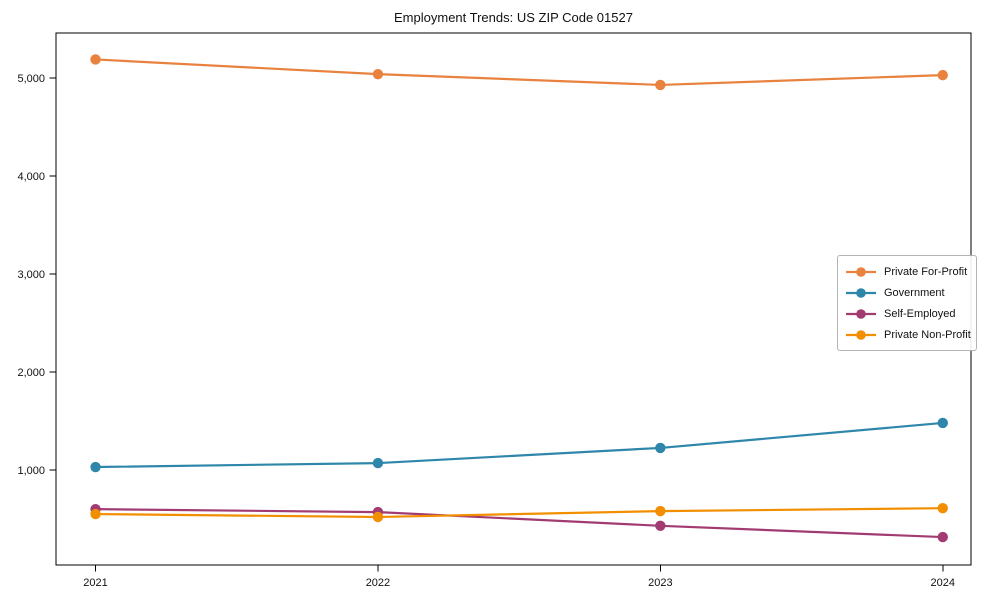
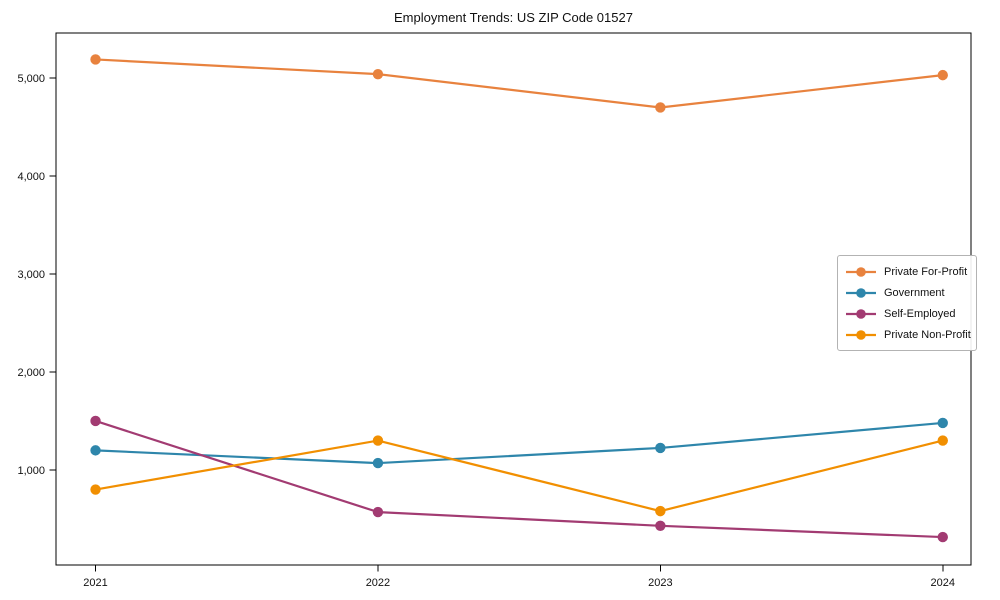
Government/2021: 1000 -> 1200
Self-Employed/2021: 600 -> 1500
Private Non-Profit/2021: 600 -> 800
Private Non-Profit/2022: 500 -> 1300
Private For-Profit/2023: 4900 -> 4700
Private Non-Profit/2024: 600 -> 1300
